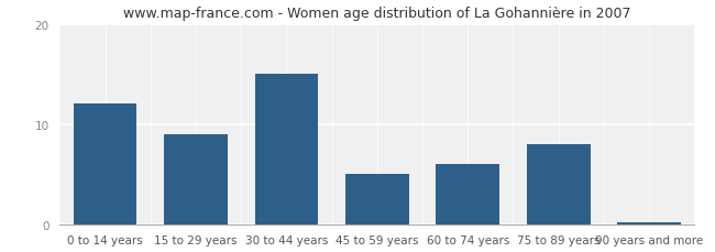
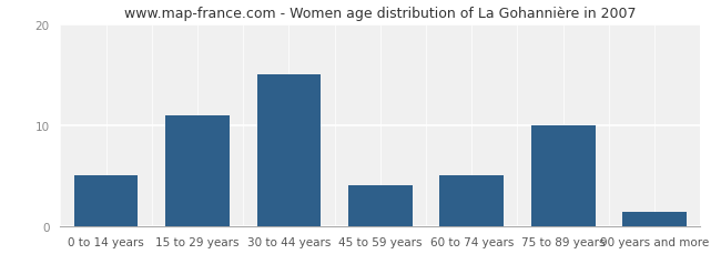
0 to 14 years: 12.0 -> 5.0
15 to 29 years: 9.0 -> 11.0
45 to 59 years: 5.0 -> 4.0
60 to 74 years: 6.0 -> 5.0
75 to 89 years: 8.0 -> 10.0
90 years and more: 0.2 -> 1.4
